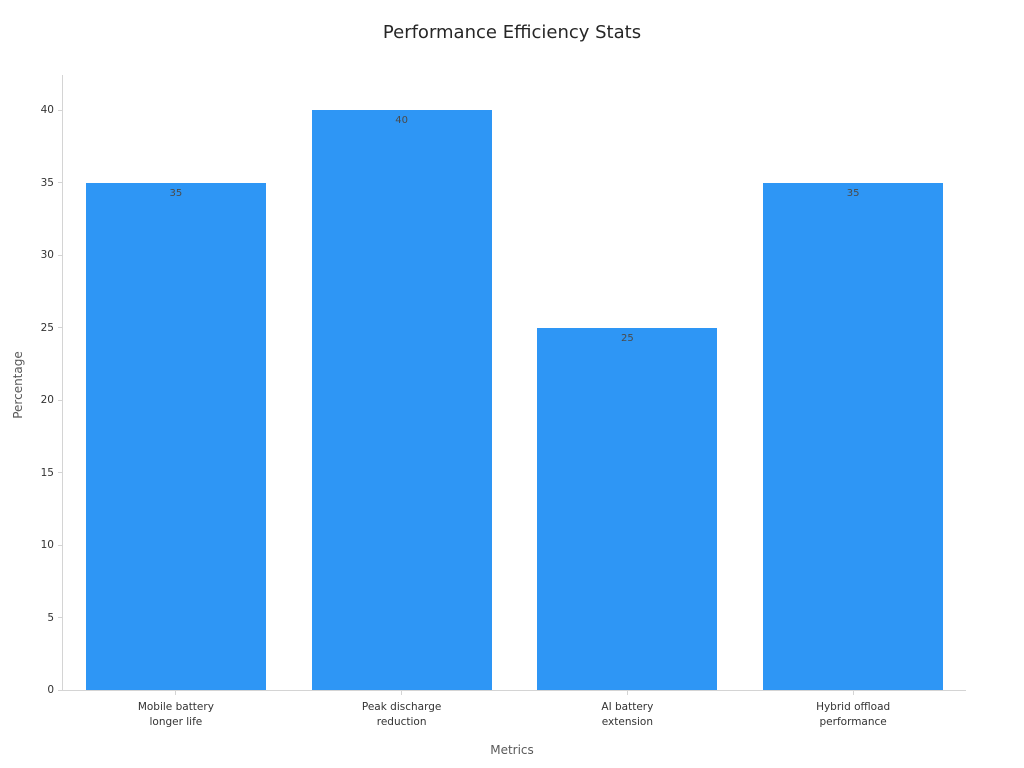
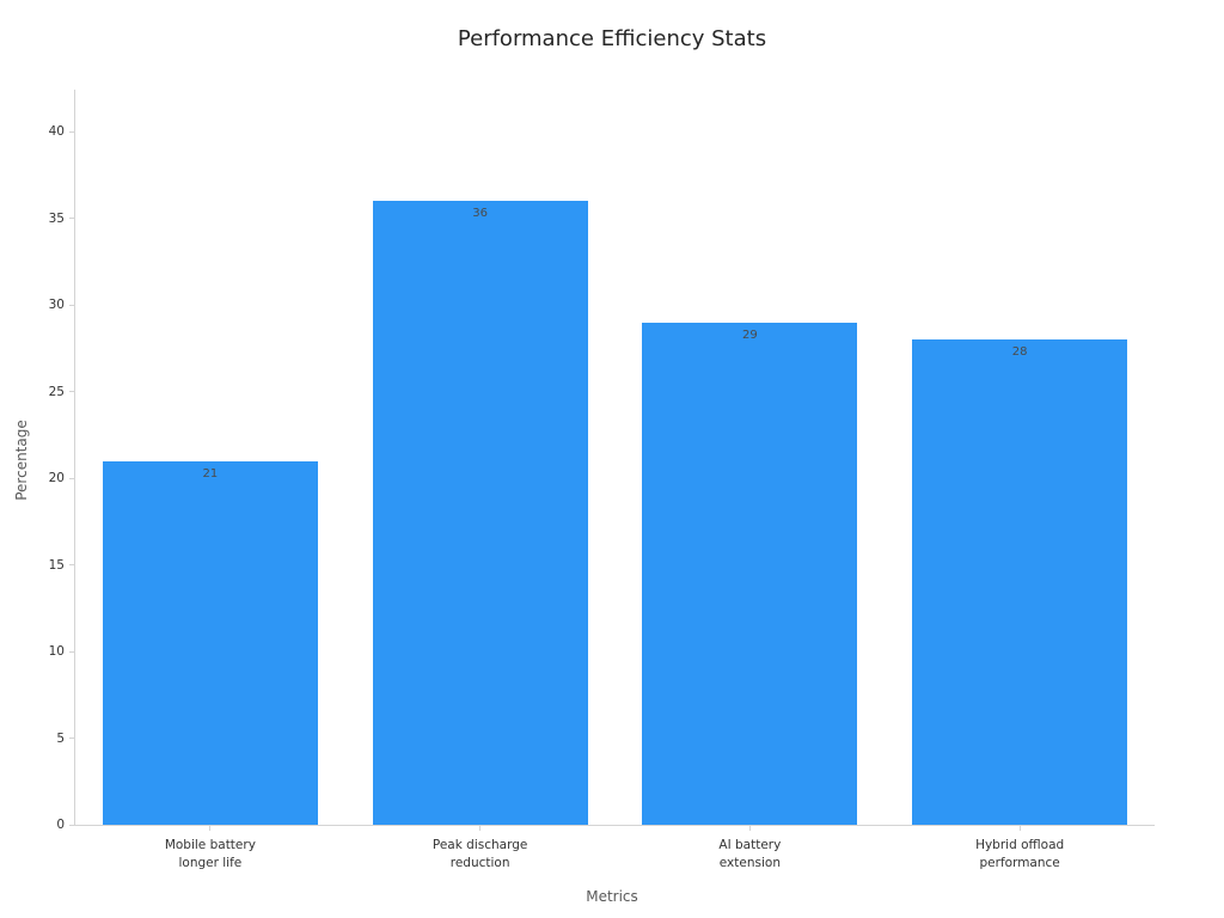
Mobile battery longer life: 35 -> 21
Peak discharge reduction: 40 -> 36
AI battery extension: 25 -> 29
Hybrid offload performance: 35 -> 28
